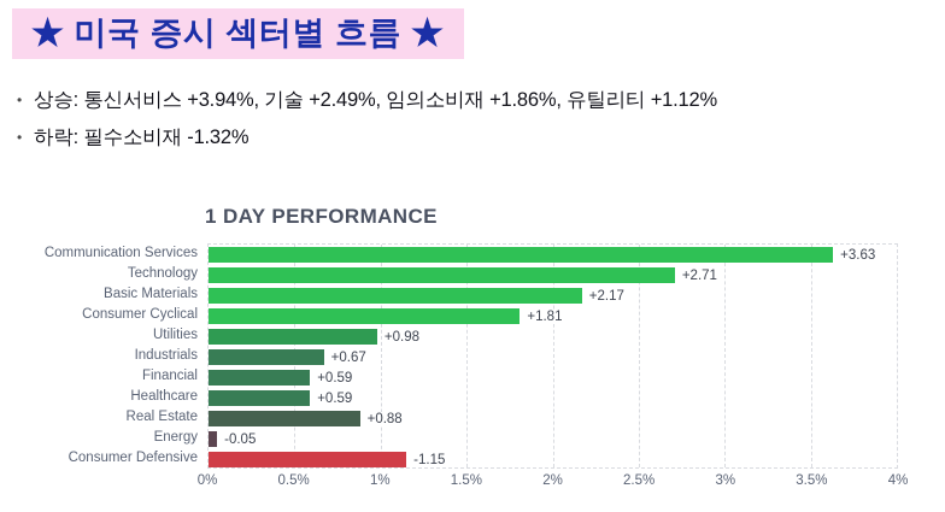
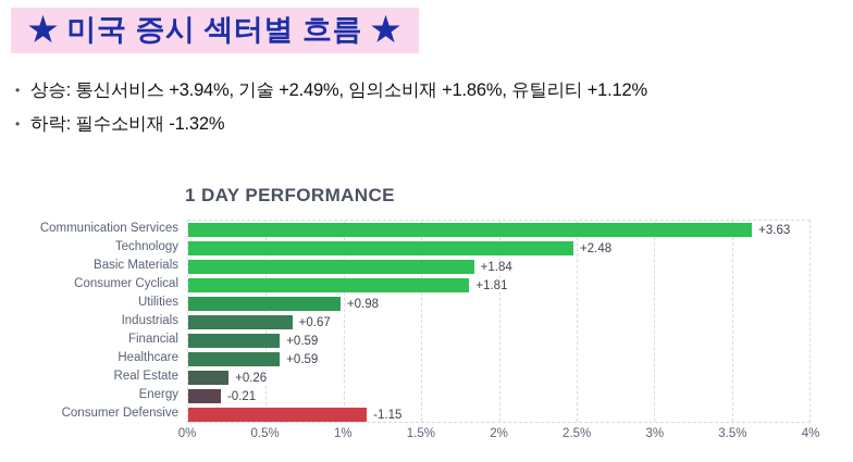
Technology: +2.71 -> +2.48
Basic Materials: +2.17 -> +1.84
Real Estate: +0.88 -> +0.26
Energy: -0.05 -> -0.21
